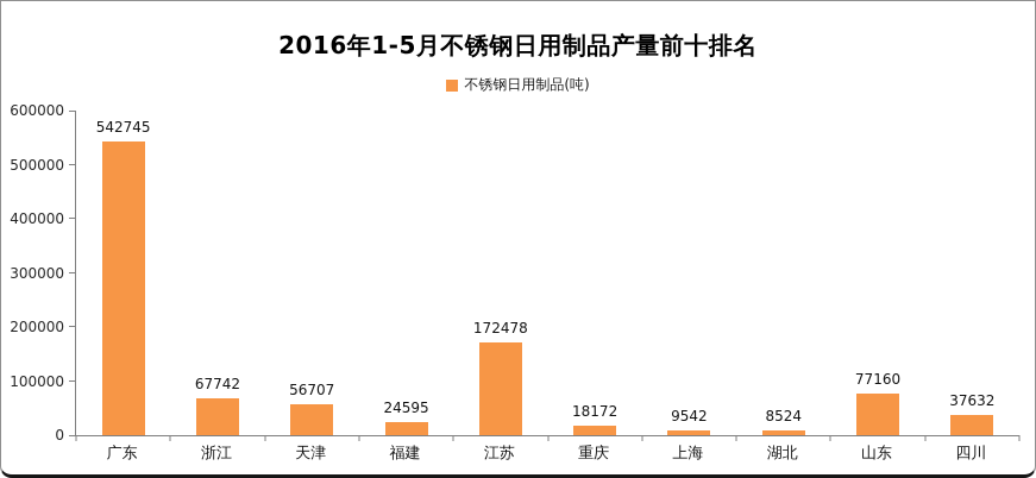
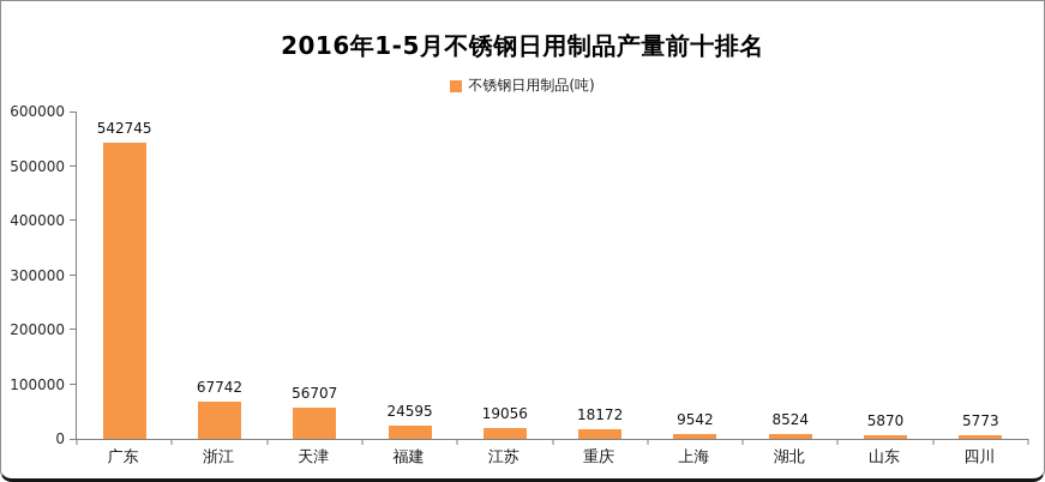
江苏: 172478 -> 19056
山东: 77160 -> 5870
四川: 37632 -> 5773
